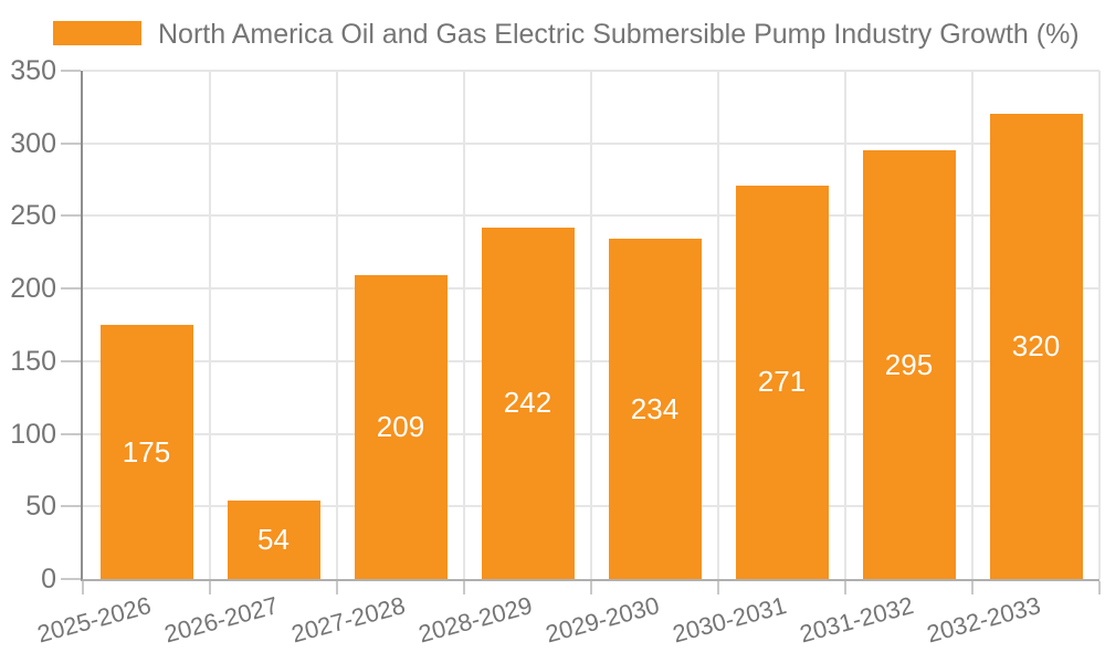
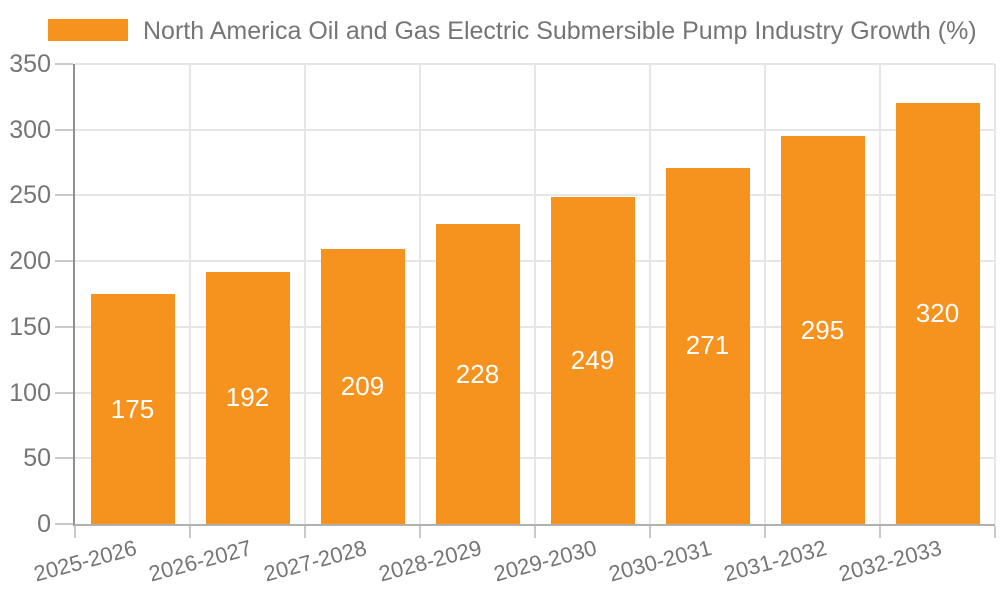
2026-2027: 54 -> 192
2028-2029: 242 -> 228
2029-2030: 234 -> 249
